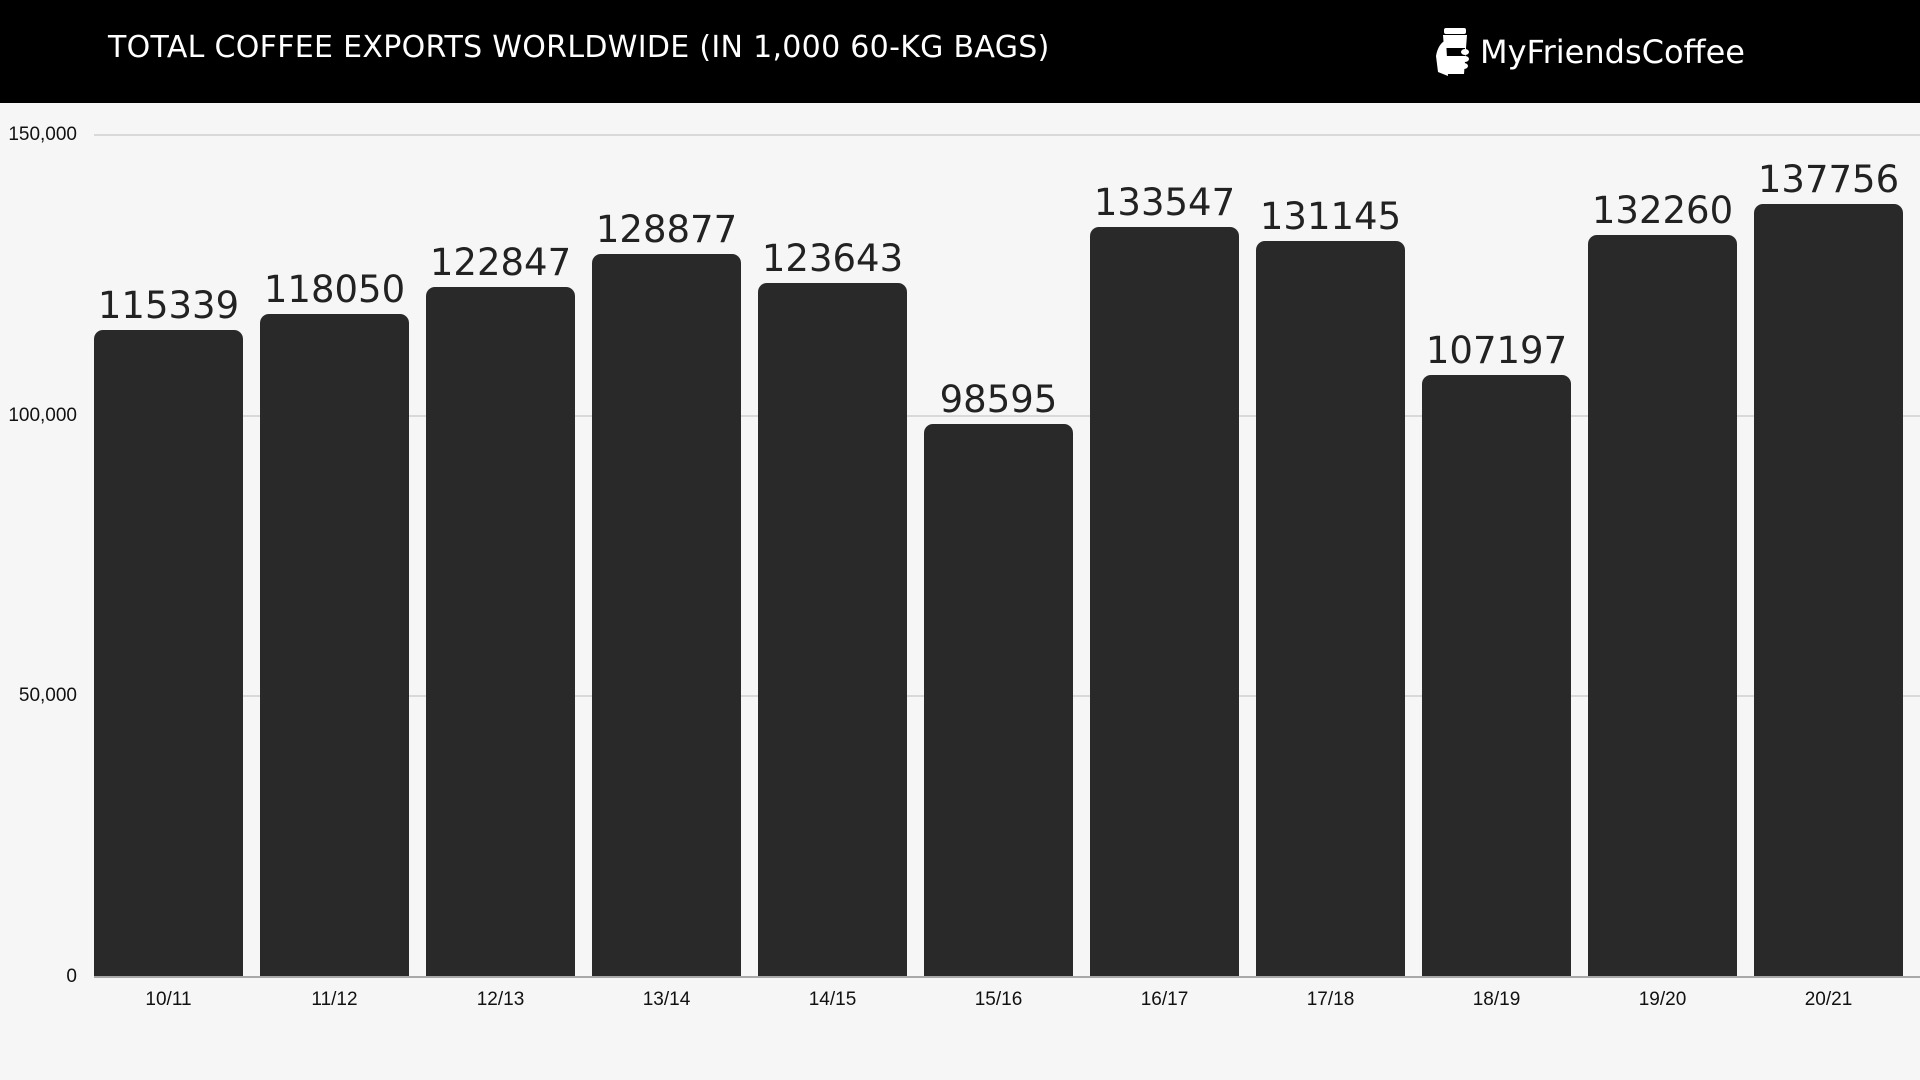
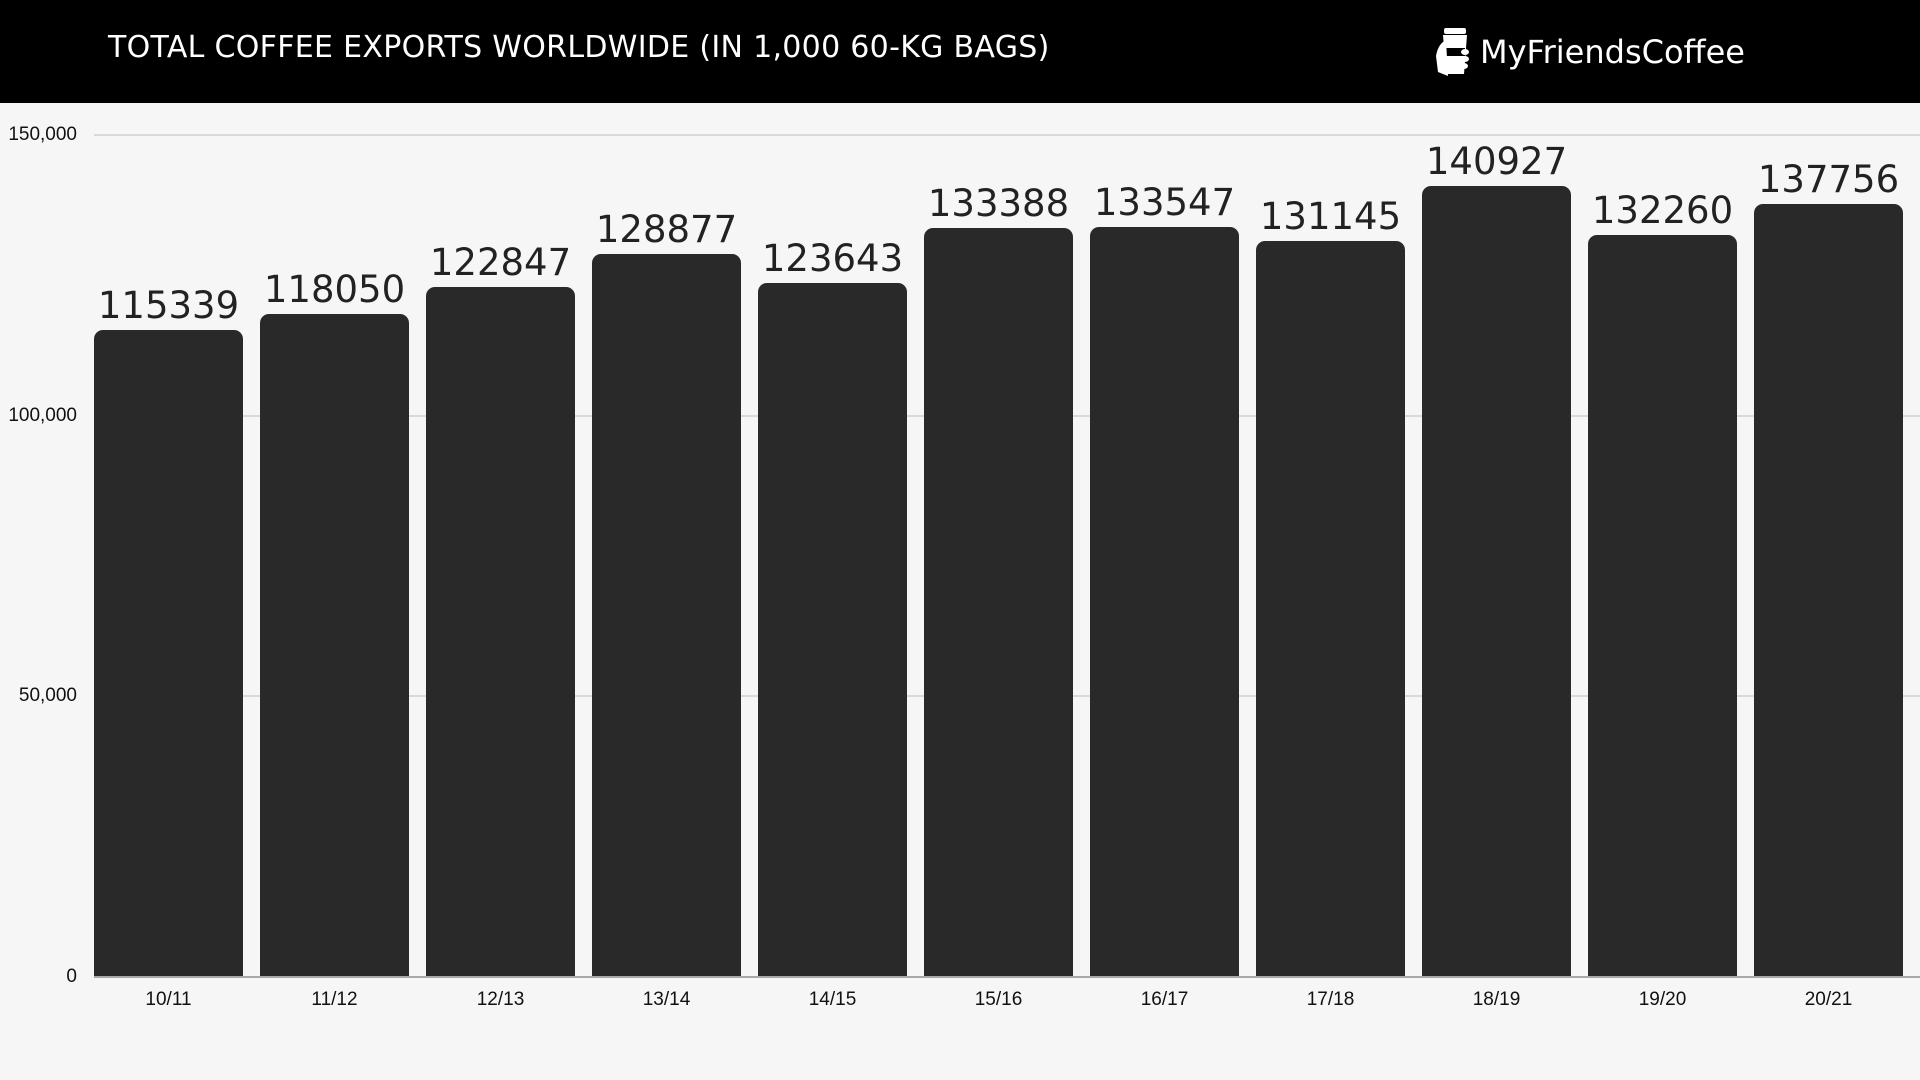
15/16: 98595 -> 133388
18/19: 107197 -> 140927
